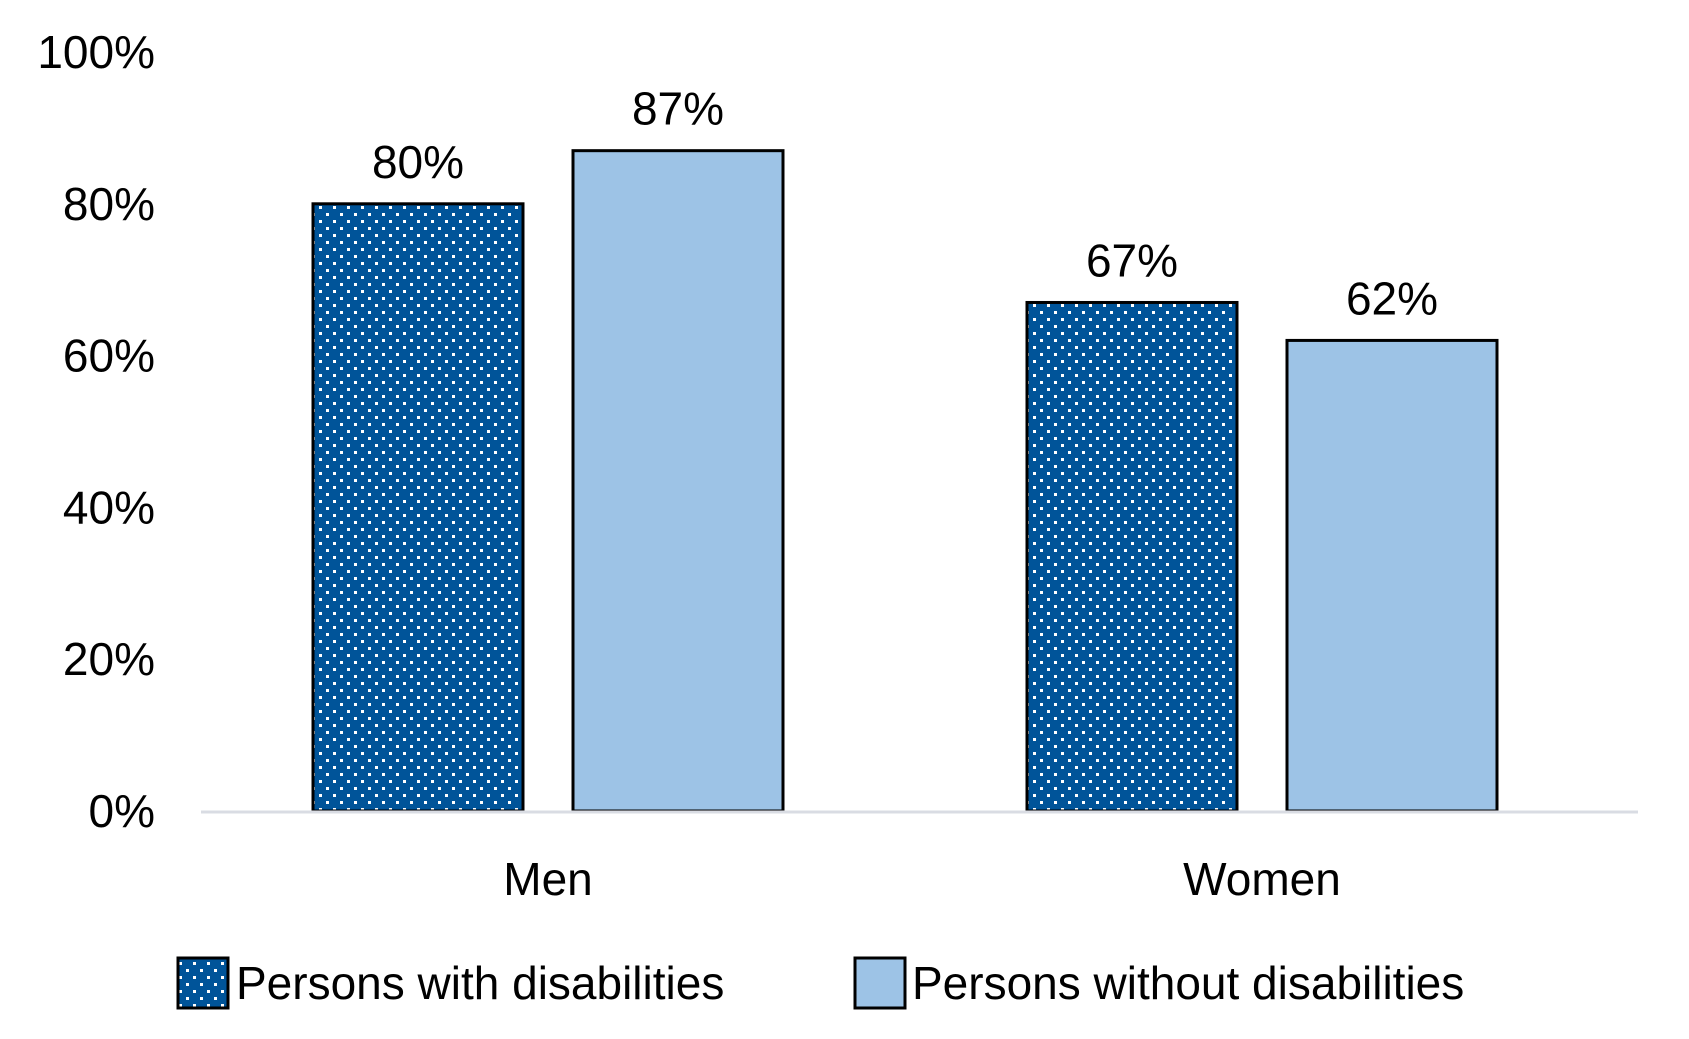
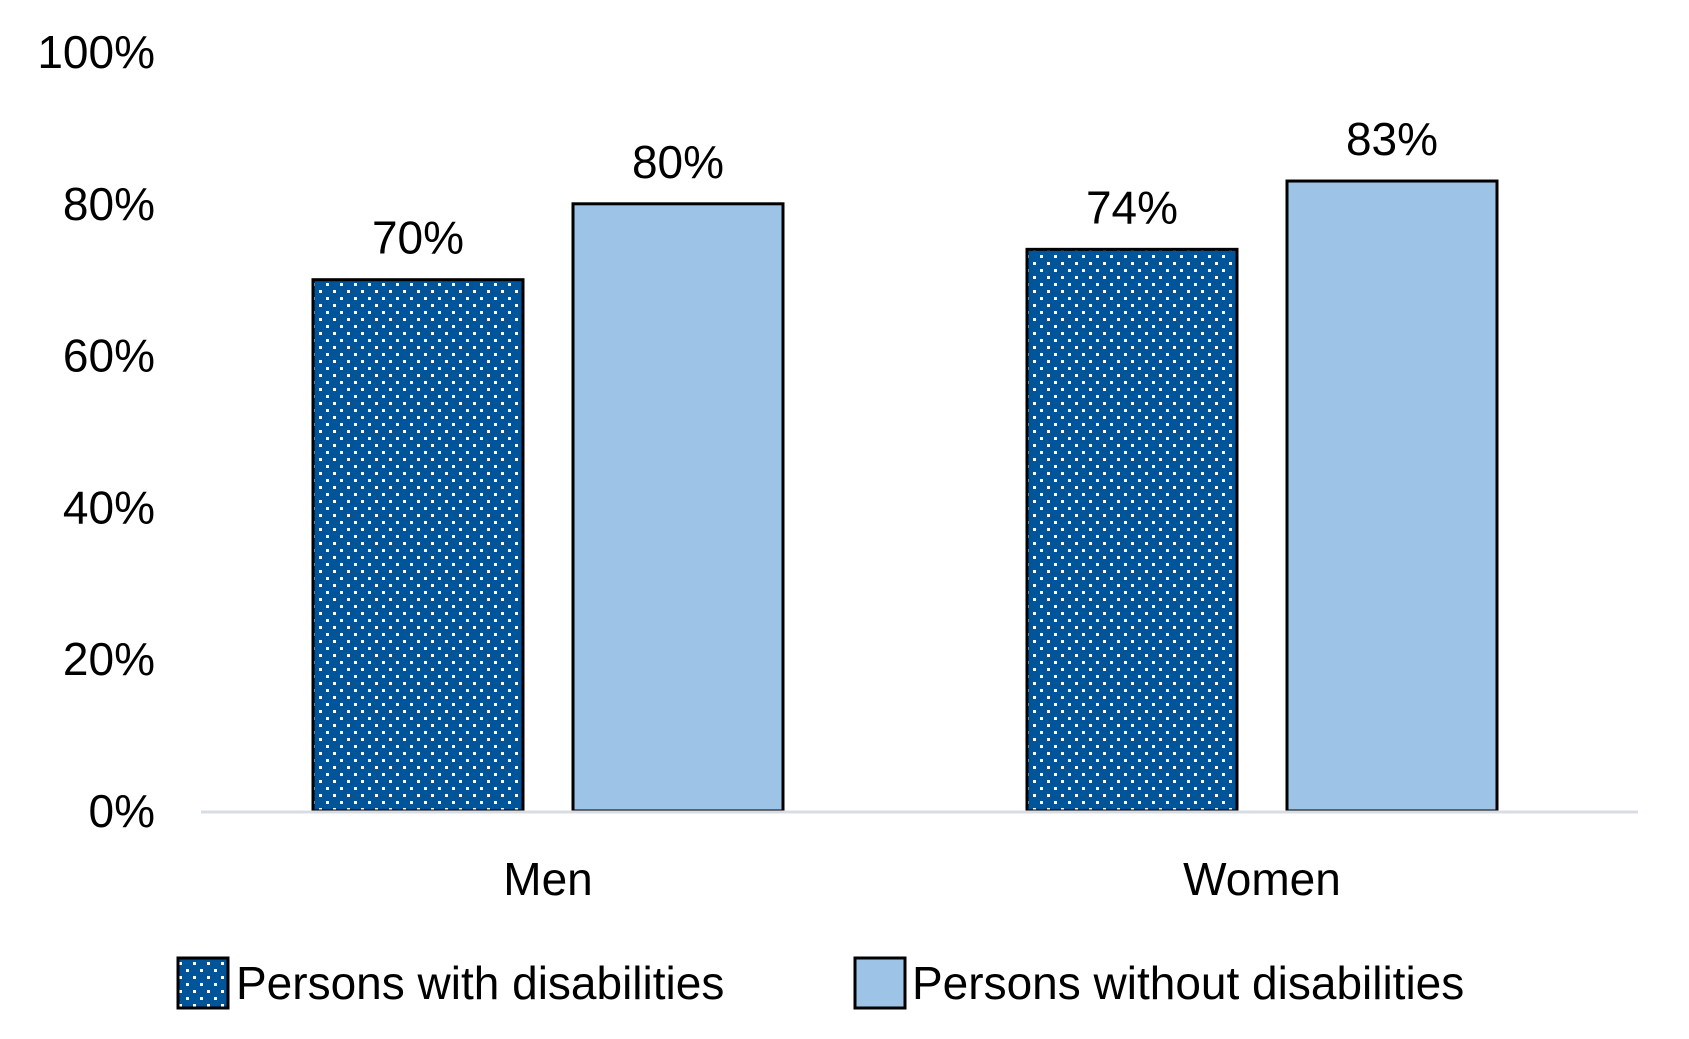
Persons with disabilities/Men: 80% -> 70%
Persons without disabilities/Men: 87% -> 80%
Persons with disabilities/Women: 67% -> 74%
Persons without disabilities/Women: 62% -> 83%
